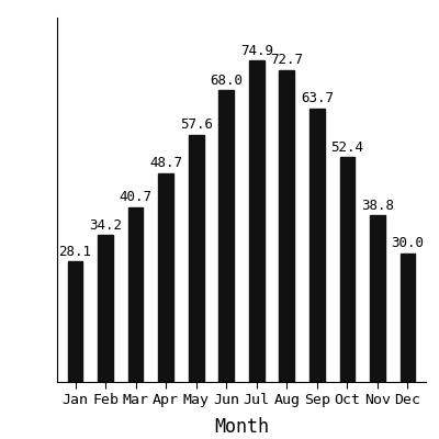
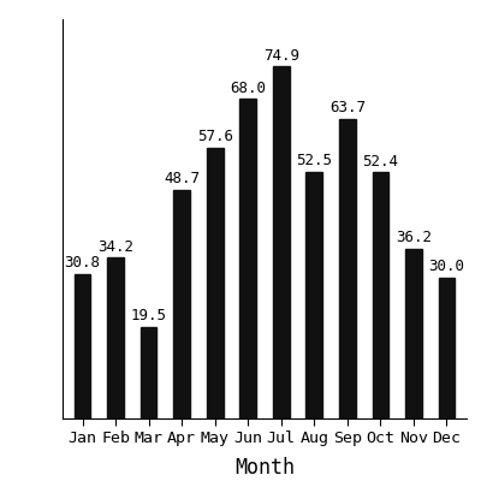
Jan: 28.1 -> 30.8
Mar: 40.7 -> 19.5
Aug: 72.7 -> 52.5
Nov: 38.8 -> 36.2
